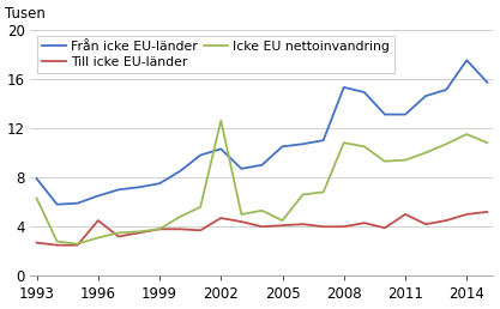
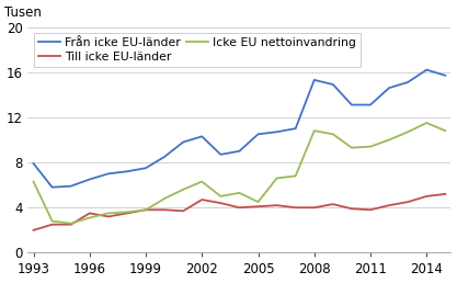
Till icke EU-länder/1993: 2.7 -> 2.0
Till icke EU-länder/1996: 4.5 -> 3.5
Icke EU nettoinvandring/2002: 12.6 -> 6.3
Till icke EU-länder/2011: 5.0 -> 3.8
Från icke EU-länder/2014: 17.5 -> 16.2
